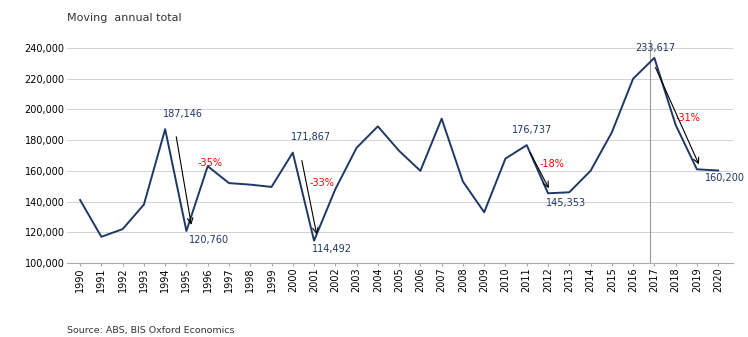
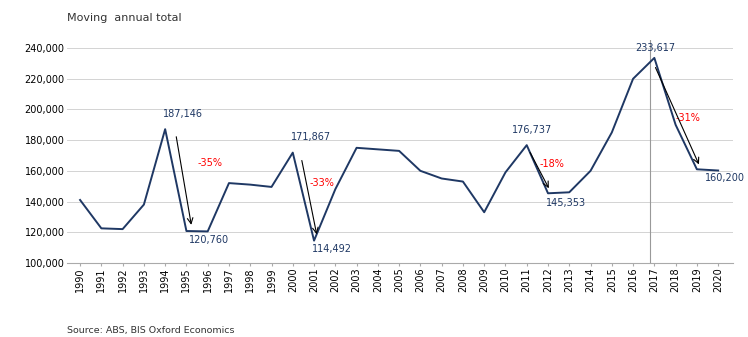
1991: 117,000 -> 122,000
1996: 163,000 -> 120,000
2004: 189,000 -> 174,000
2007: 194,000 -> 155,000
2010: 168,000 -> 159,000
